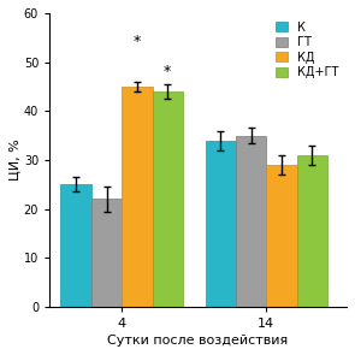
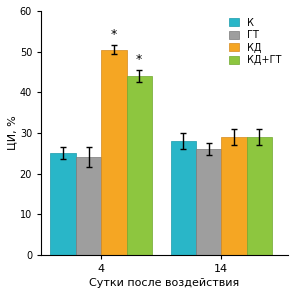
ГТ/4: 22 -> 24
КД/4: 45.0 -> 50.5
К/14: 34 -> 28
ГТ/14: 35 -> 26
КД+ГТ/14: 31 -> 29
